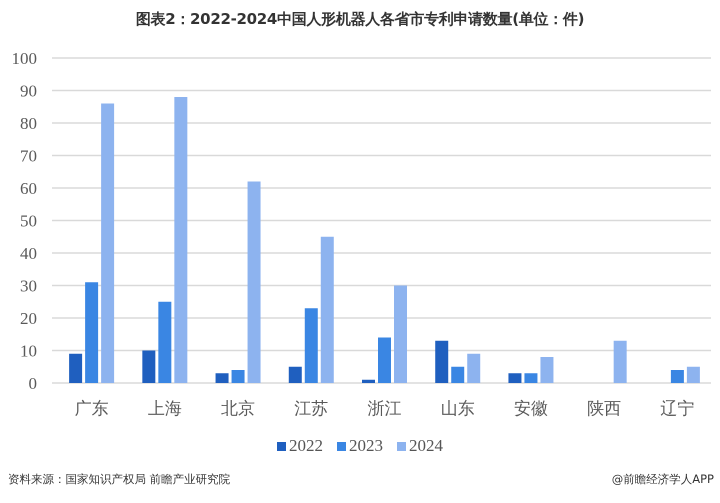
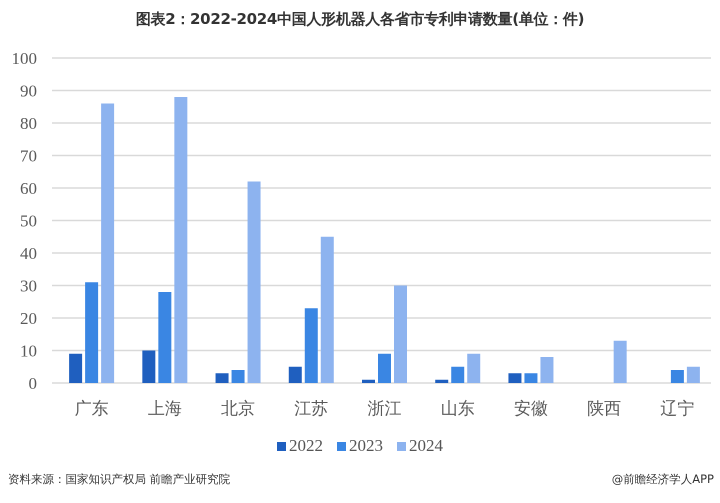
2023/上海: 25 -> 28
2023/浙江: 14 -> 9
2022/山东: 13 -> 1
